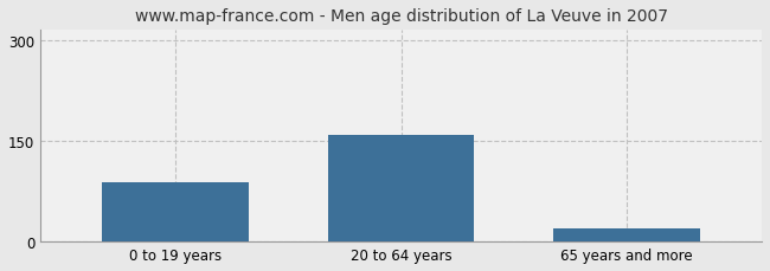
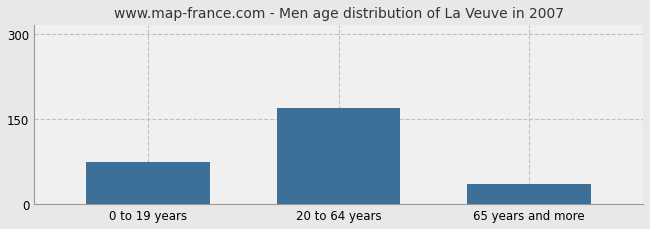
0 to 19 years: 88 -> 75
20 to 64 years: 158 -> 170
65 years and more: 20 -> 35
